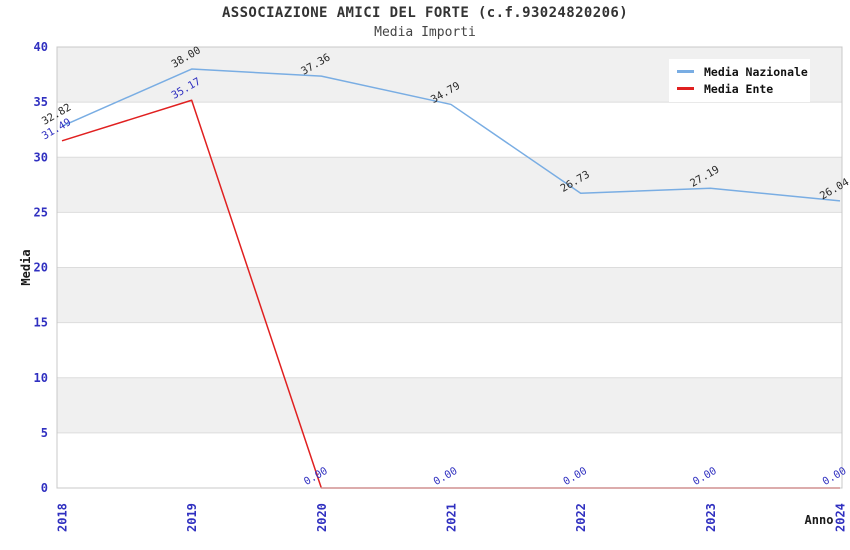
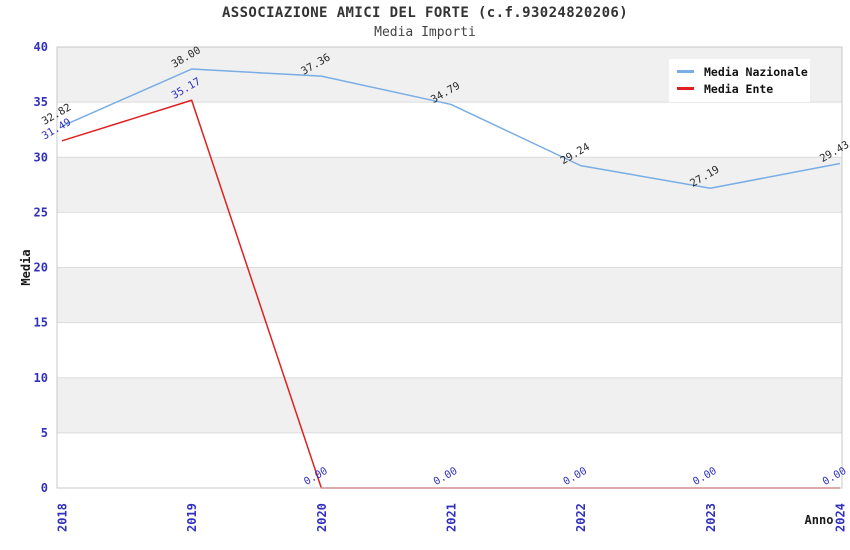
Media Nazionale/2022: 26.73 -> 29.24
Media Nazionale/2024: 26.04 -> 29.43
